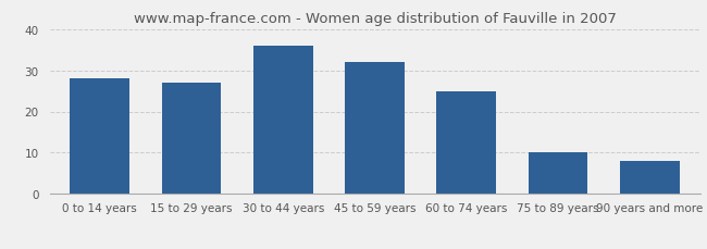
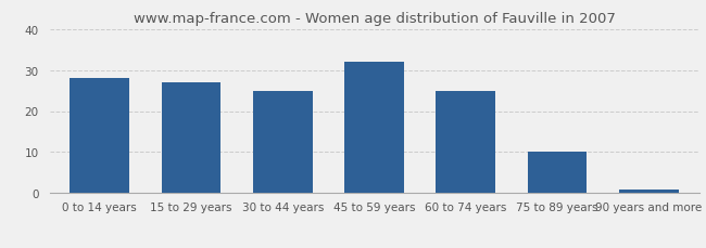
30 to 44 years: 36 -> 25
90 years and more: 8 -> 1
